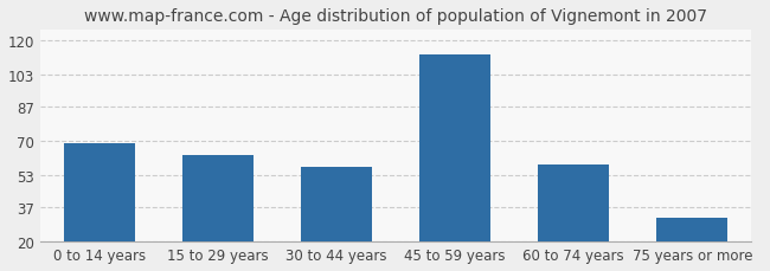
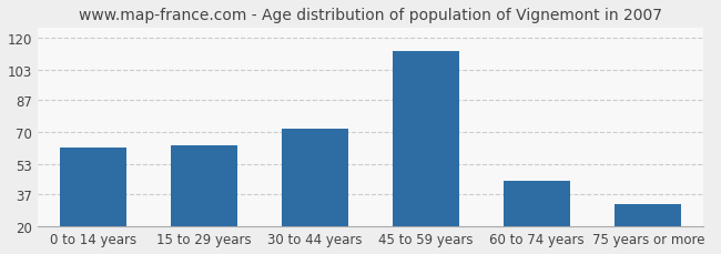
0 to 14 years: 69 -> 62
30 to 44 years: 57 -> 72
60 to 74 years: 58 -> 44
